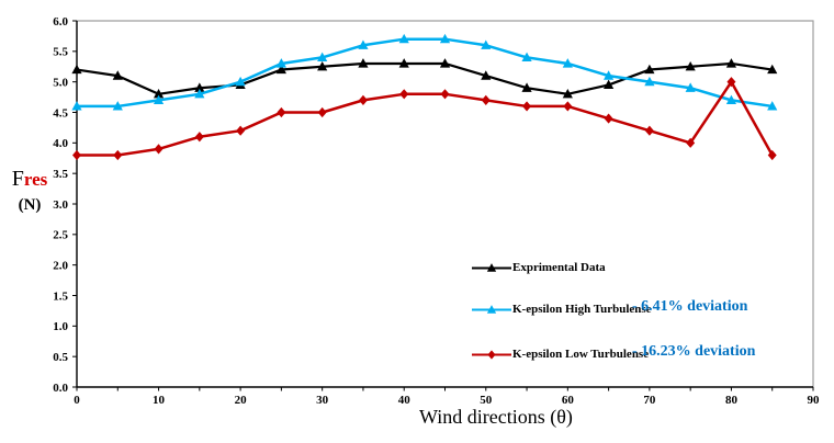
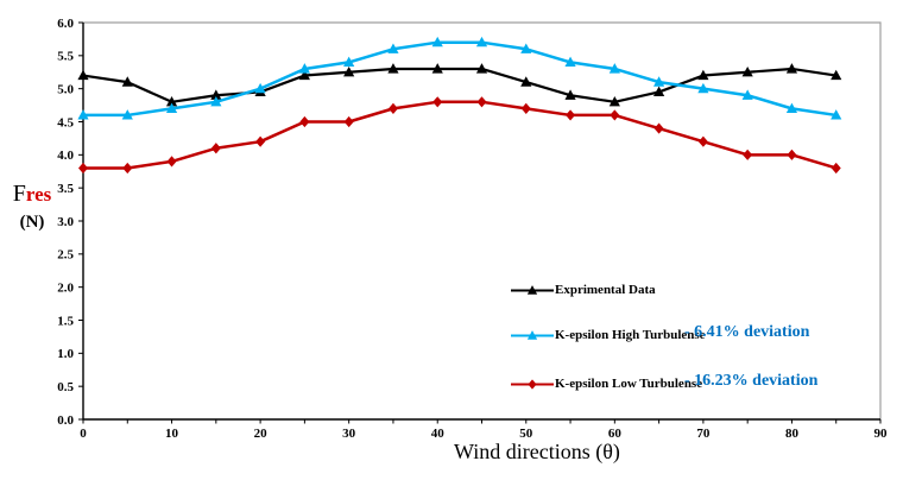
K-epsilon Low Turbulense/80: 5.0 -> 4.0
